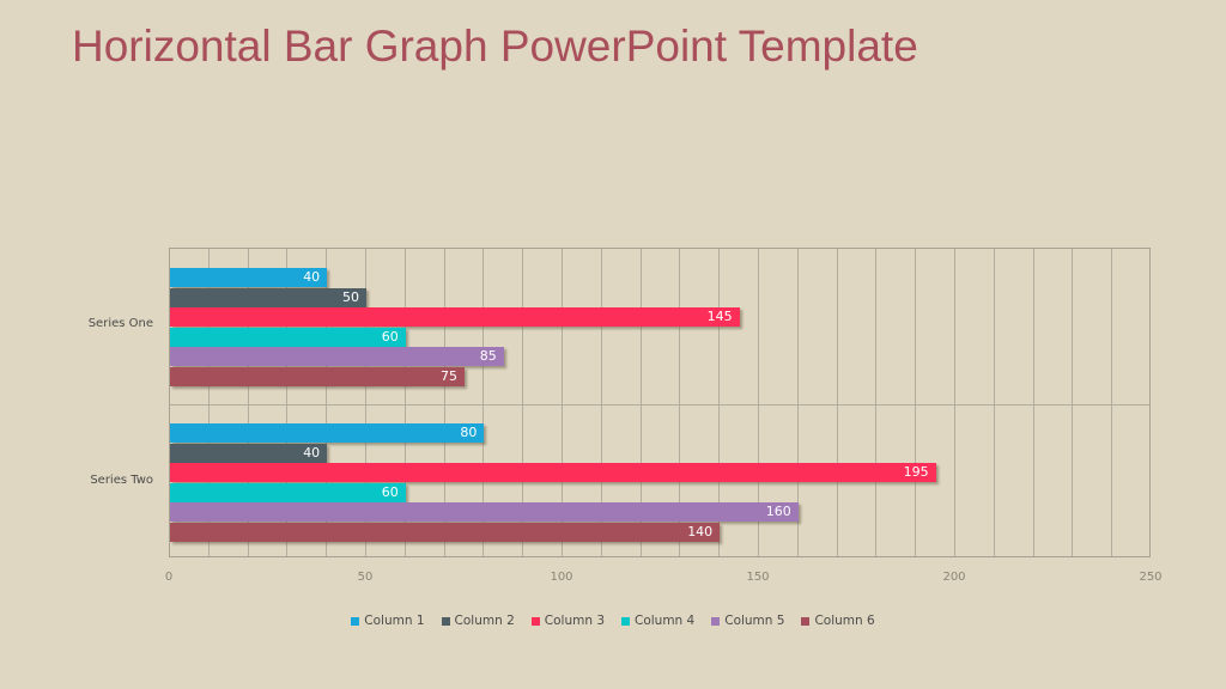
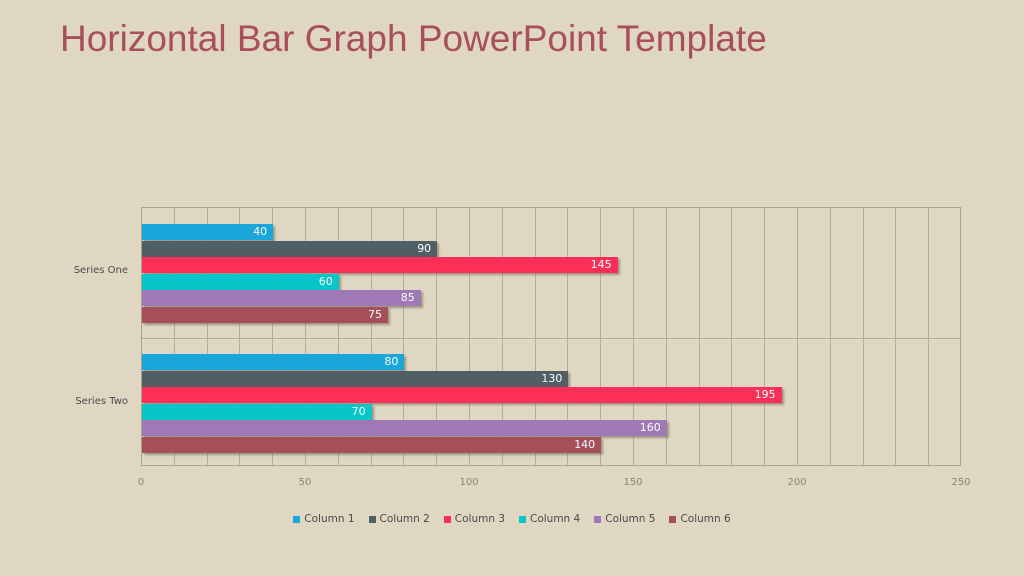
Column 2/Series One: 50 -> 90
Column 2/Series Two: 40 -> 130
Column 4/Series Two: 60 -> 70
